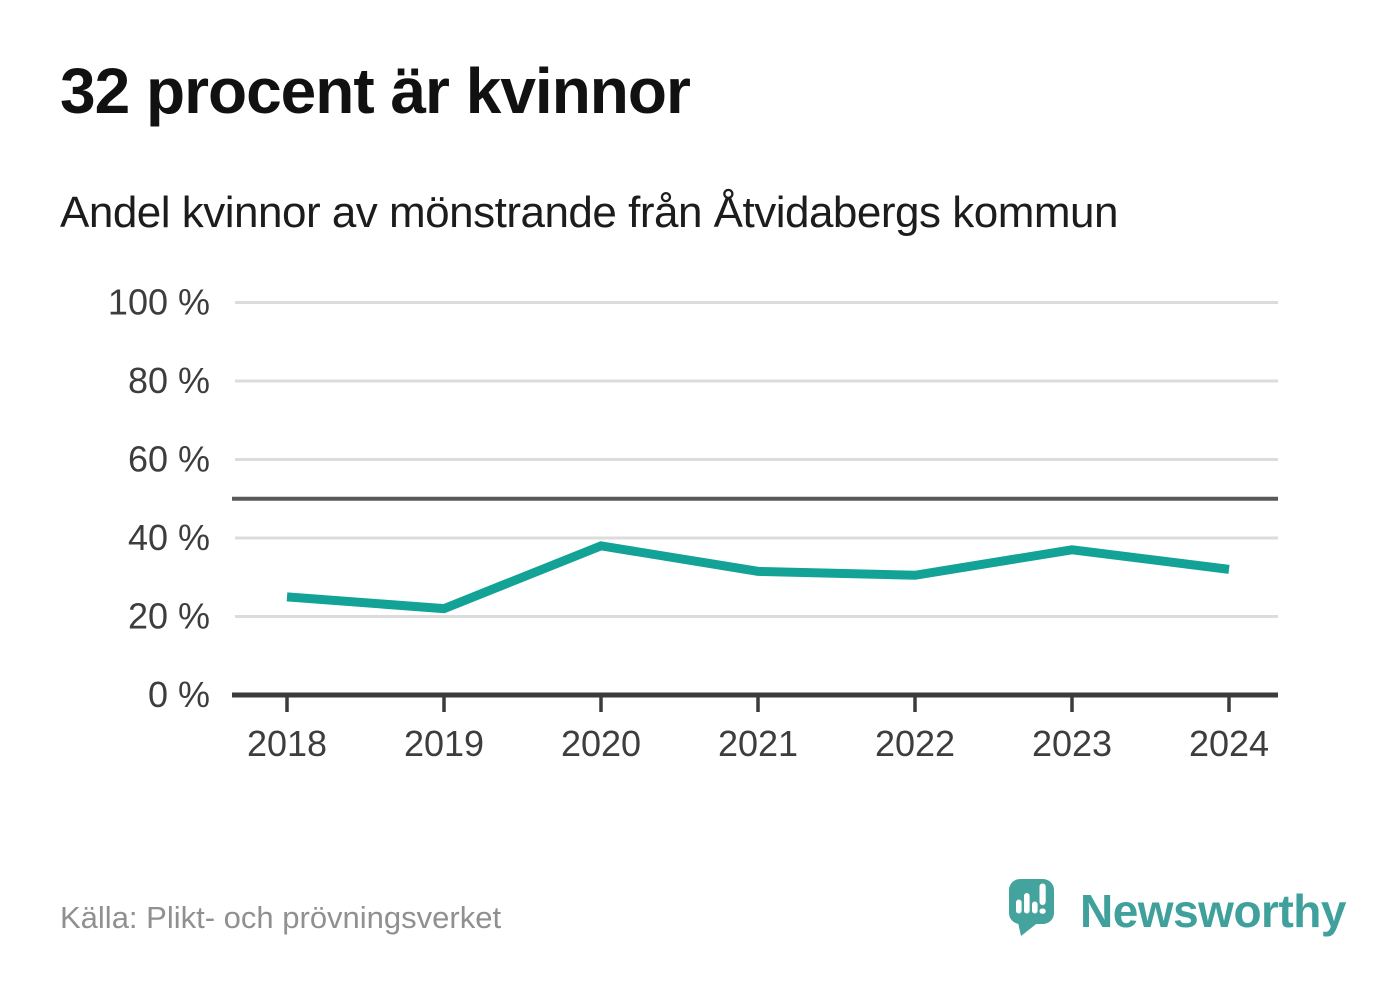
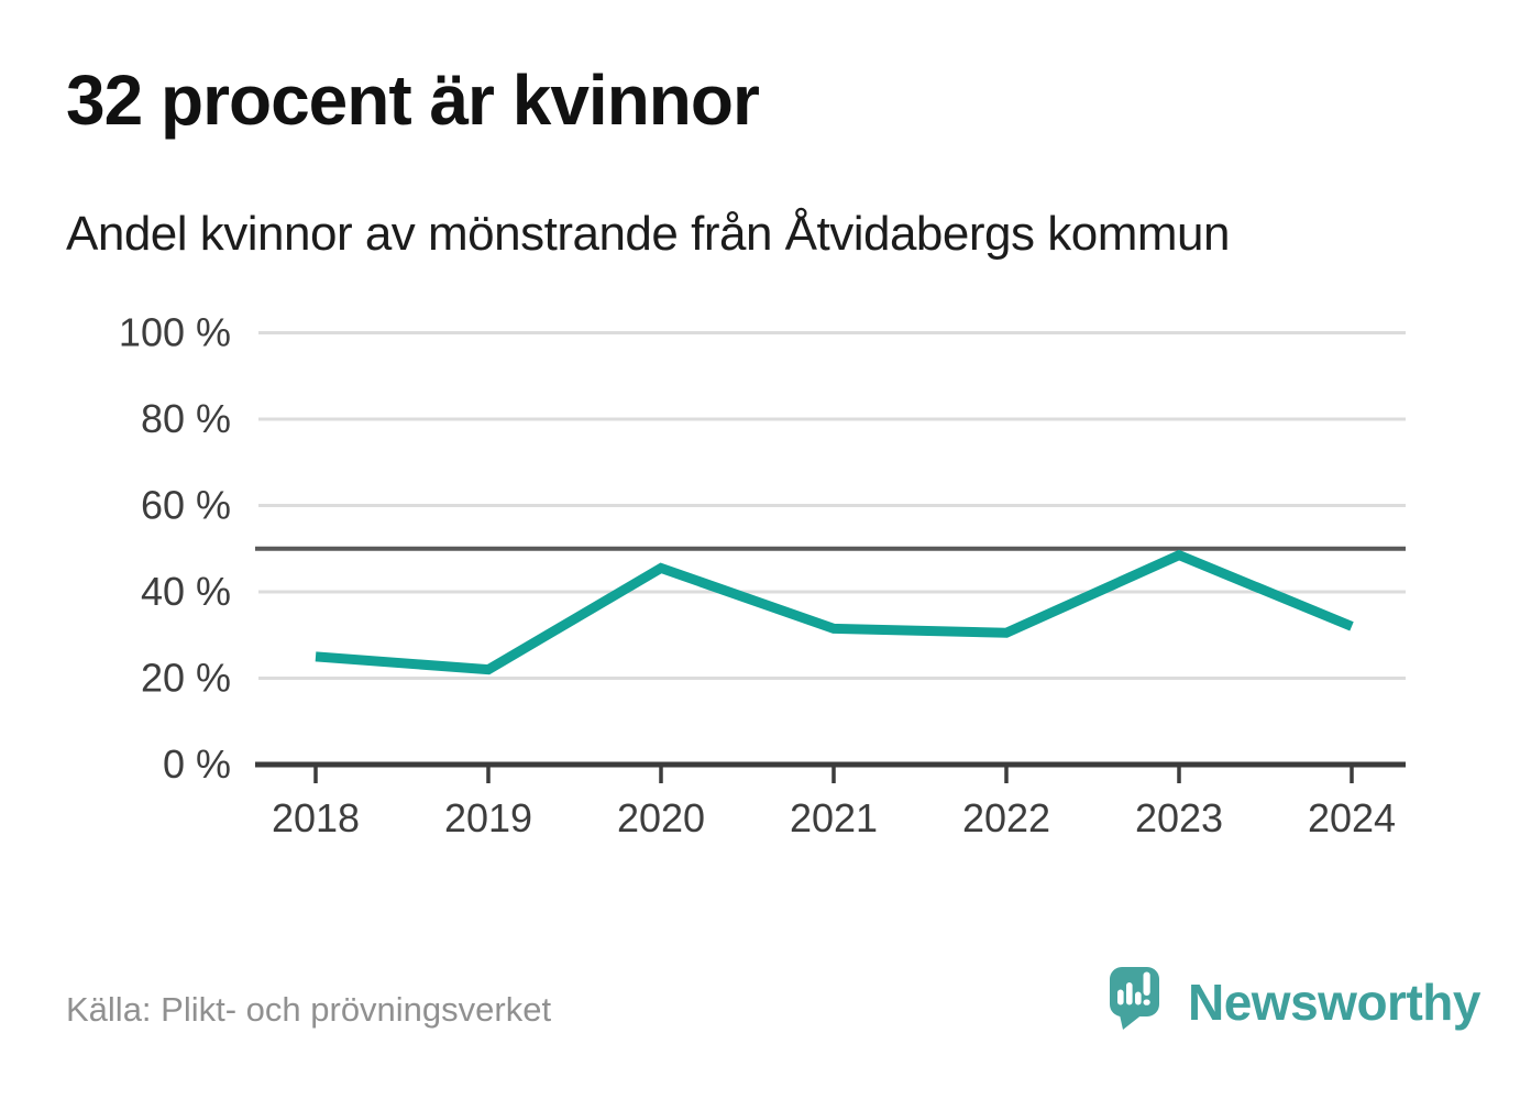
2020: 38% -> 46%
2023: 37% -> 48%
